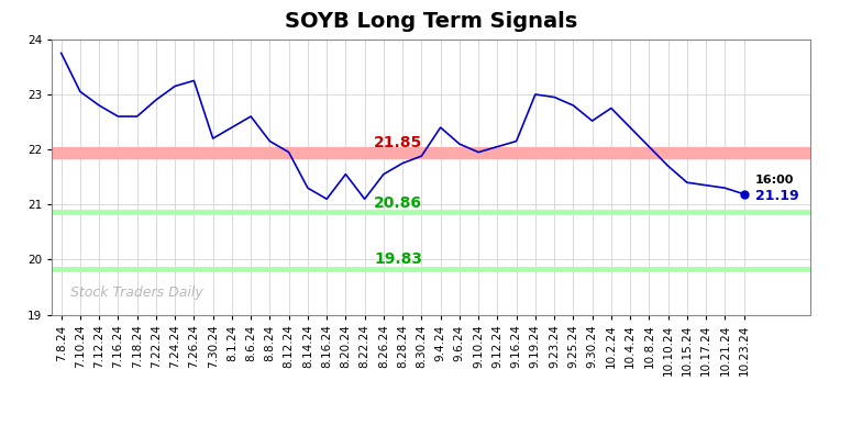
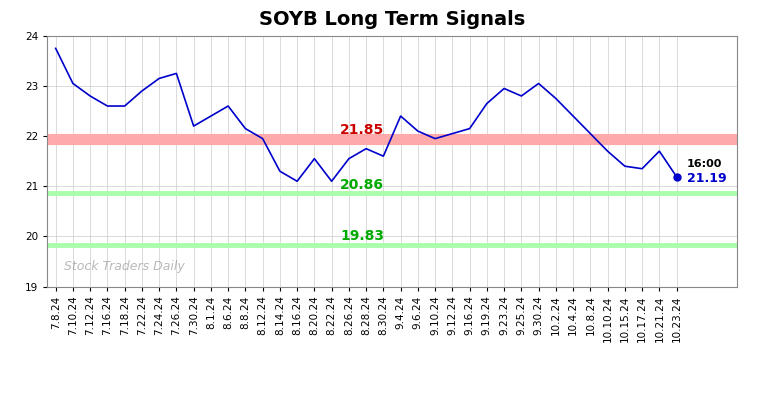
8.30.24: 21.88 -> 21.60
9.19.24: 23.00 -> 22.65
9.30.24: 22.52 -> 23.05
10.21.24: 21.30 -> 21.70
